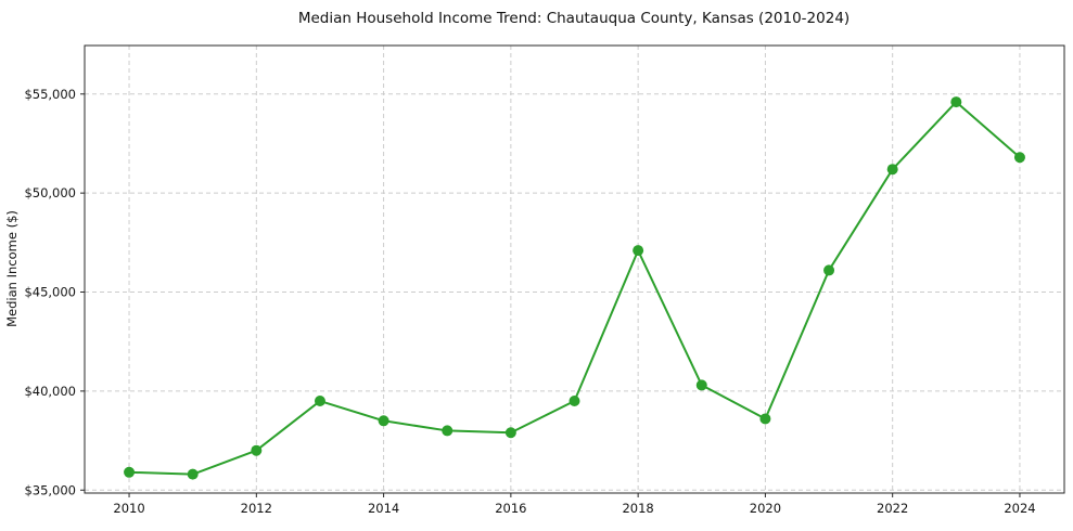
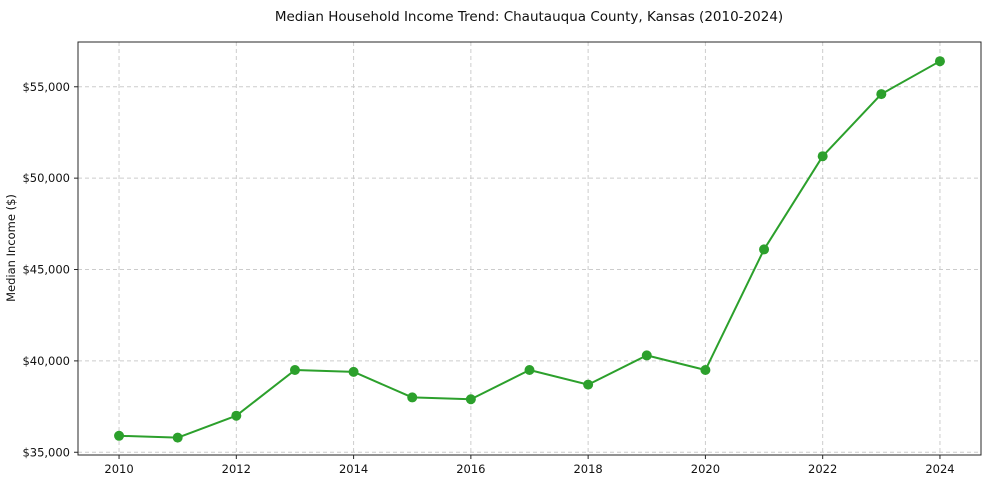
2014: $38500 -> $39400
2018: $47100 -> $38700
2020: $38600 -> $39500
2024: $51800 -> $56400
